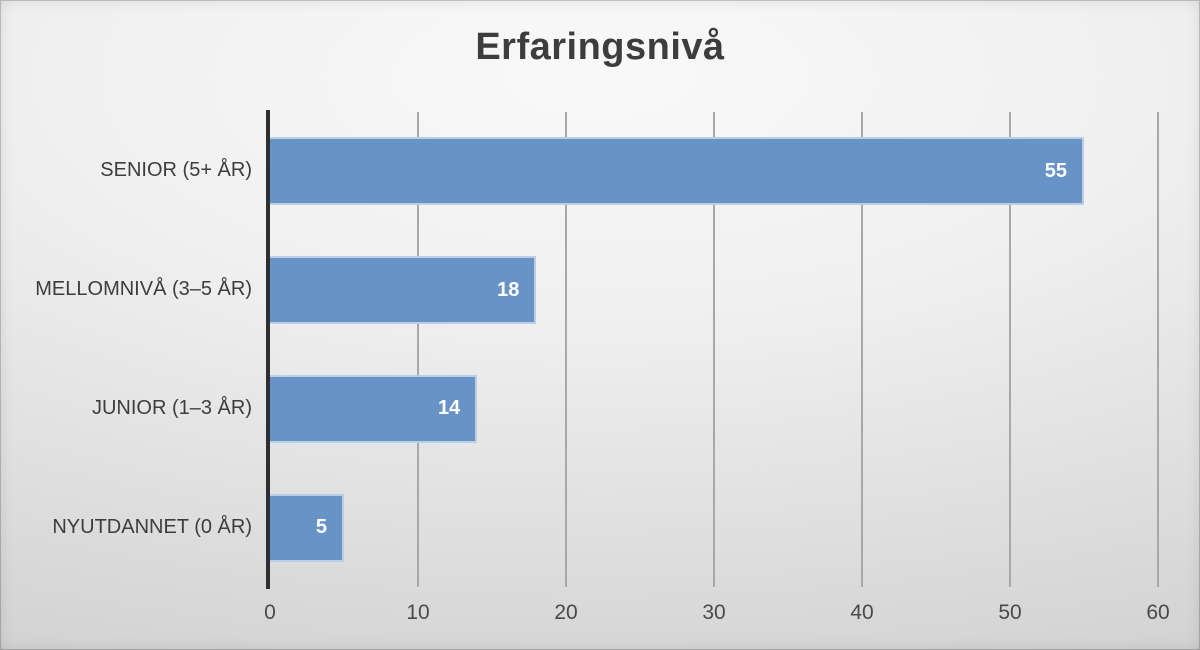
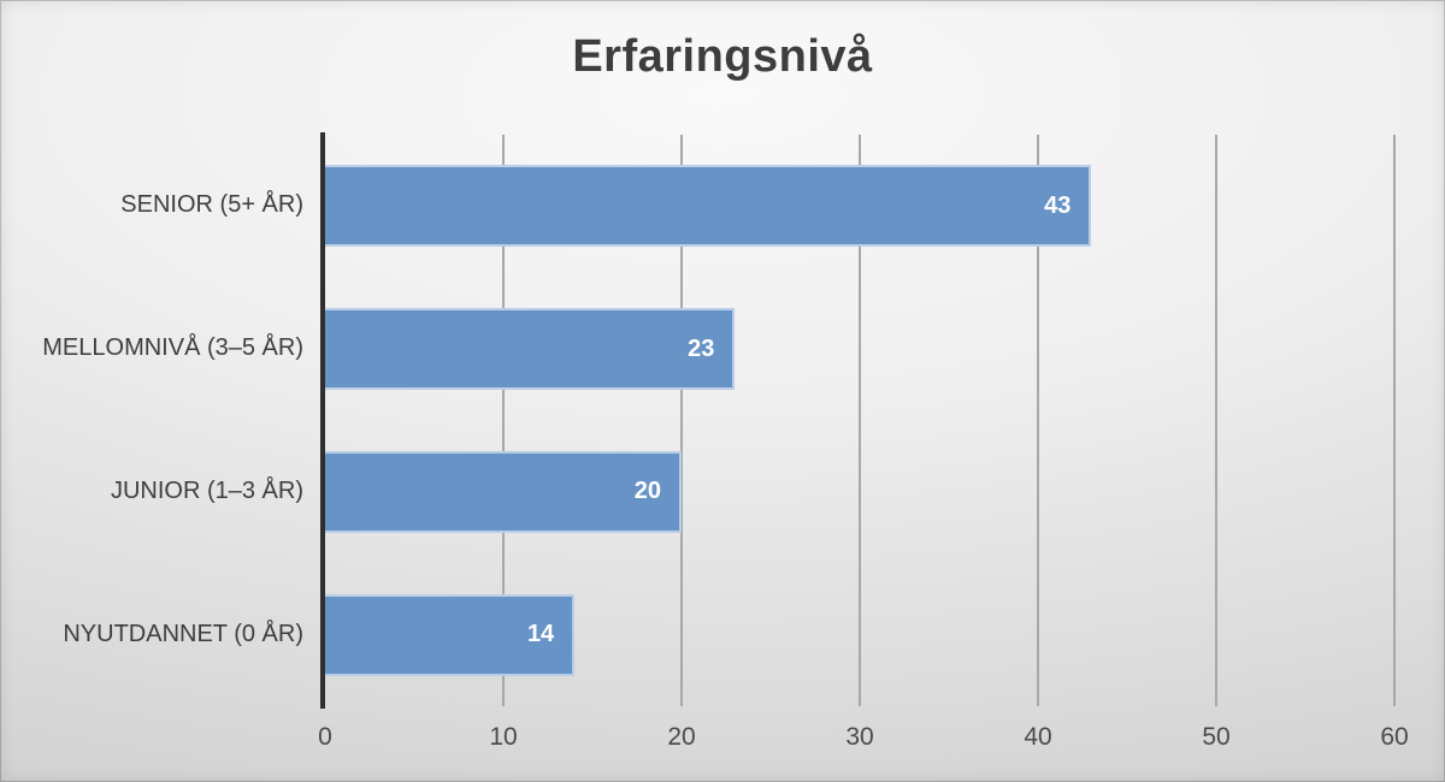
SENIOR (5+ ÅR): 55 -> 43
MELLOMNIVÅ (3–5 ÅR): 18 -> 23
JUNIOR (1–3 ÅR): 14 -> 20
NYUTDANNET (0 ÅR): 5 -> 14
